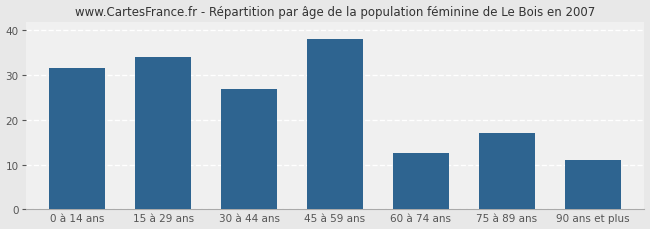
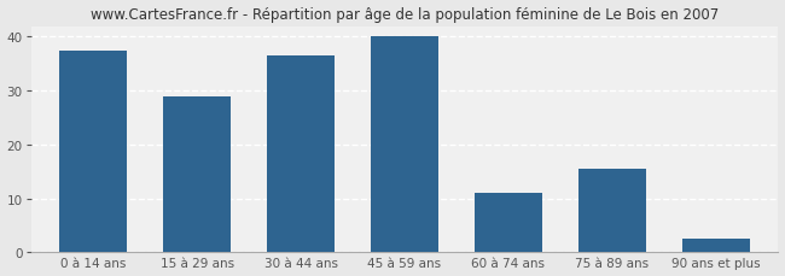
0 à 14 ans: 31.5 -> 37.5
15 à 29 ans: 34.0 -> 29.0
30 à 44 ans: 27.0 -> 36.5
45 à 59 ans: 38.0 -> 40.0
60 à 74 ans: 12.5 -> 11.0
75 à 89 ans: 17.0 -> 15.5
90 ans et plus: 11.0 -> 2.5
